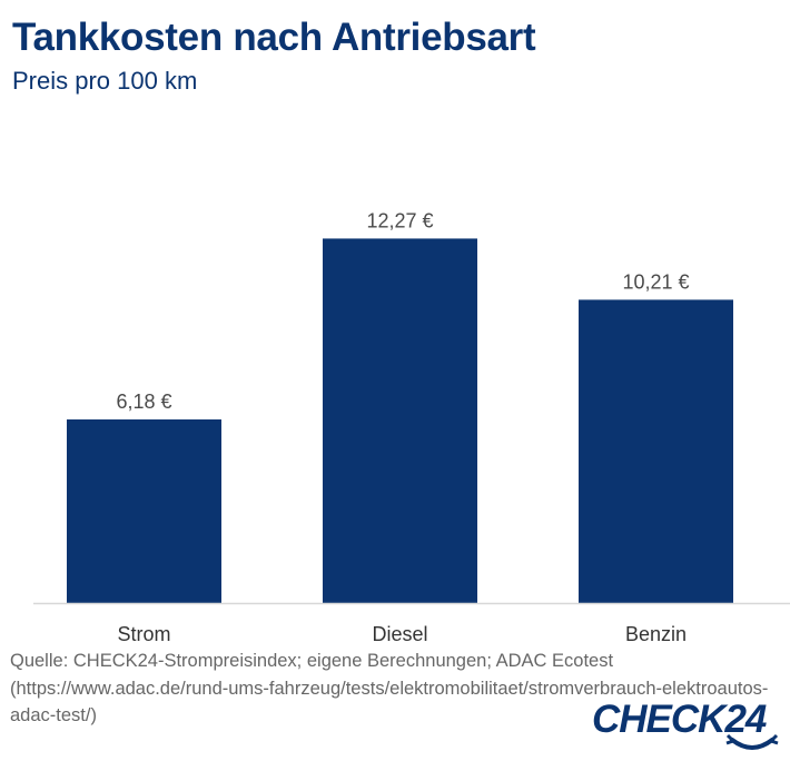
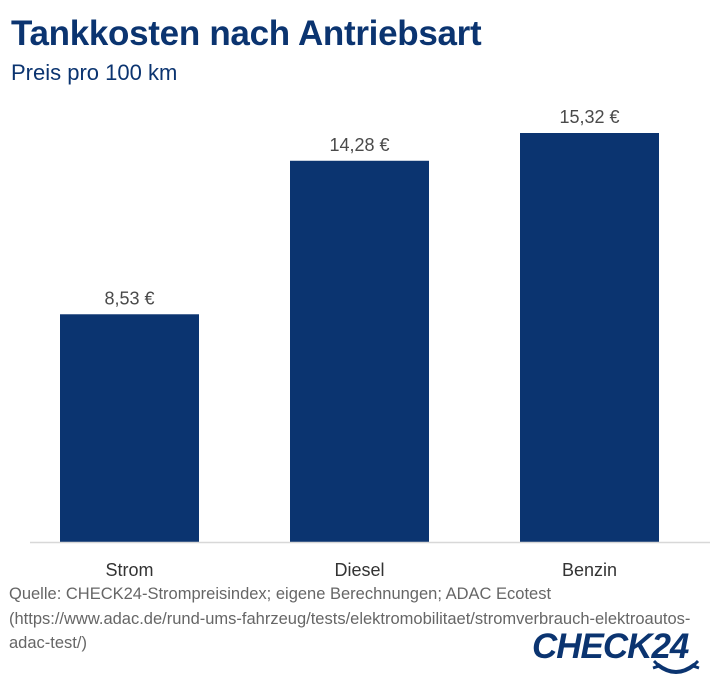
Strom: 6,18 -> 8,53
Diesel: 12,27 -> 14,28
Benzin: 10,21 -> 15,32
